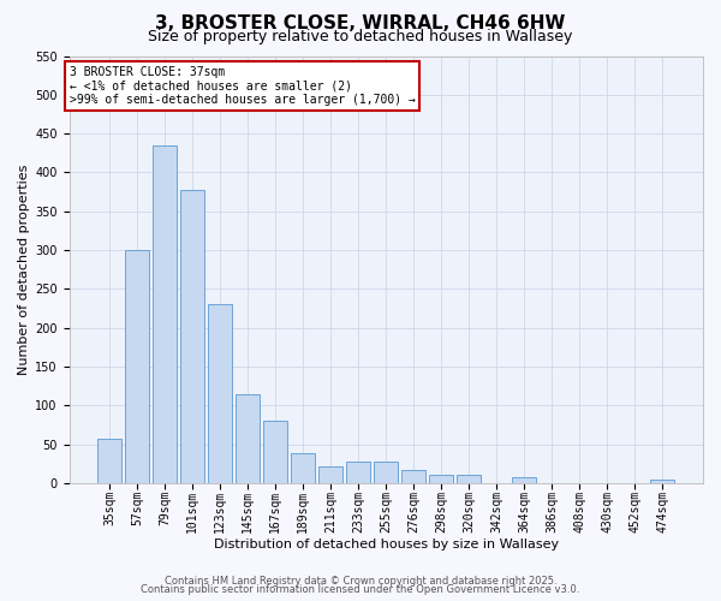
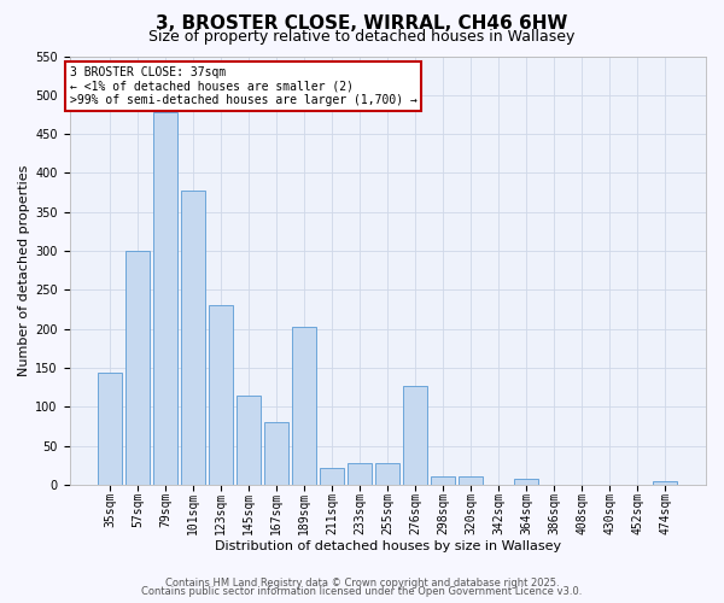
35sqm: 57 -> 144
79sqm: 435 -> 478
189sqm: 38 -> 202
276sqm: 17 -> 126
